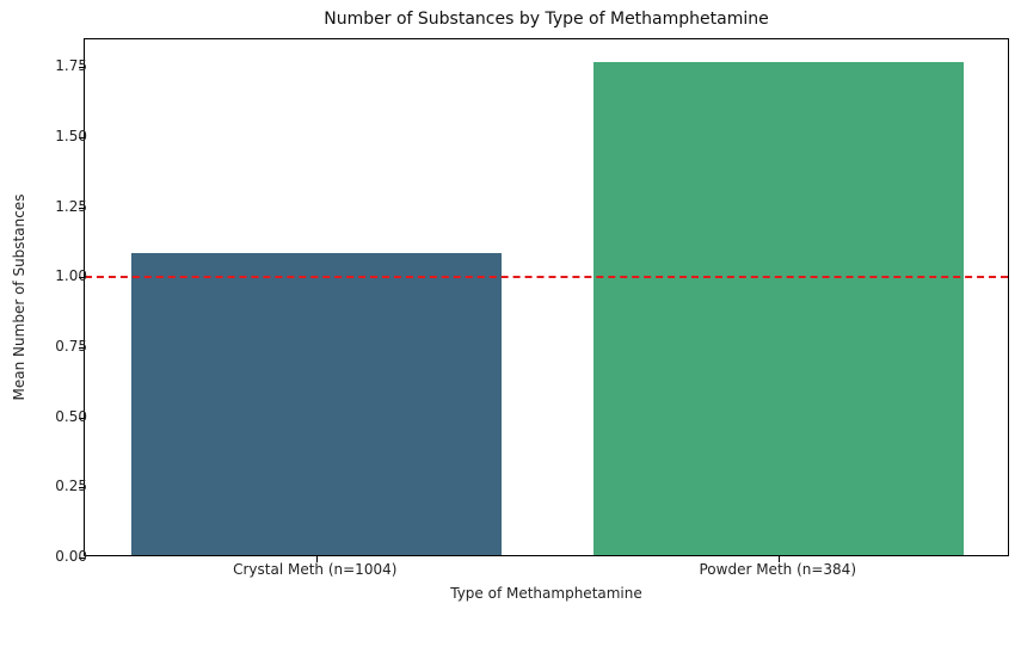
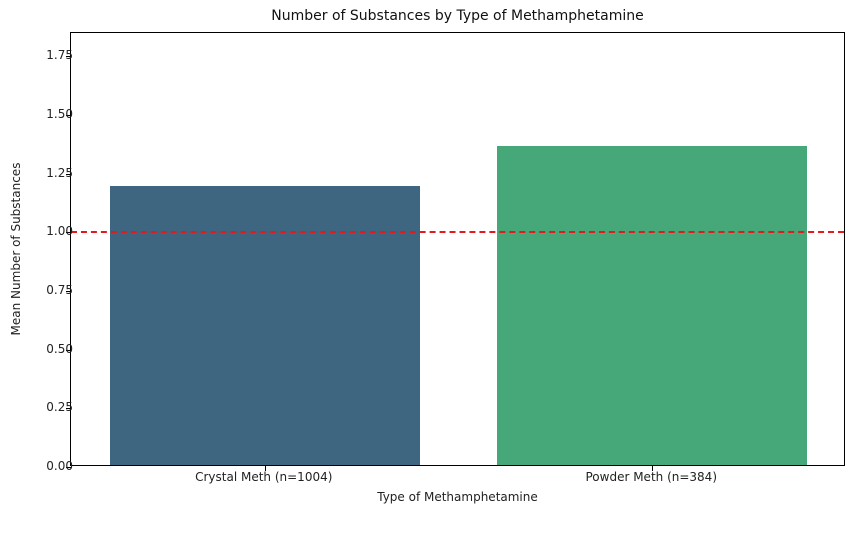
Crystal Meth (n=1004): 1.08 -> 1.19
Powder Meth (n=384): 1.76 -> 1.36
